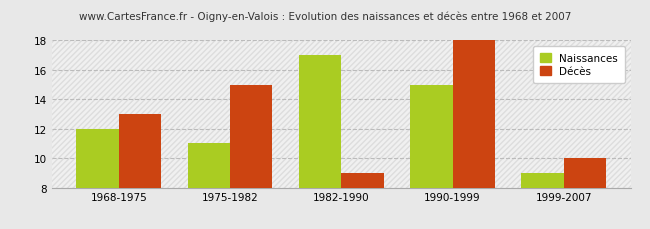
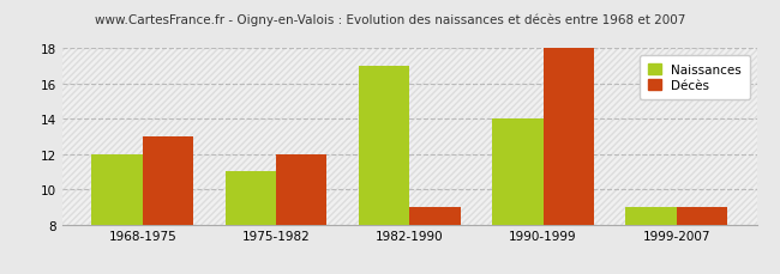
Décès/1975-1982: 15 -> 12
Naissances/1990-1999: 15 -> 14
Décès/1999-2007: 10 -> 9
